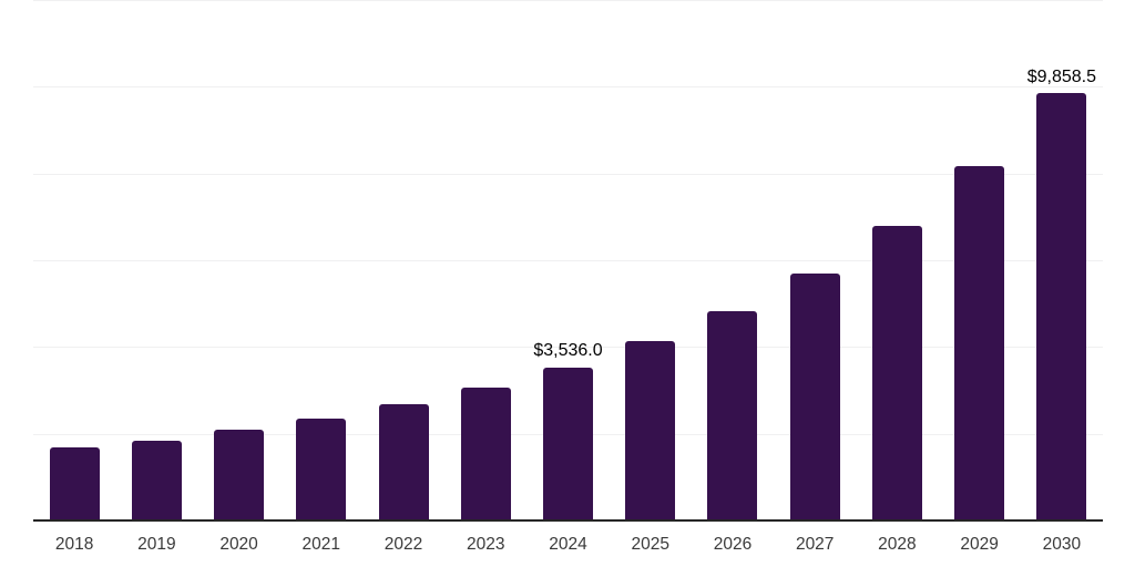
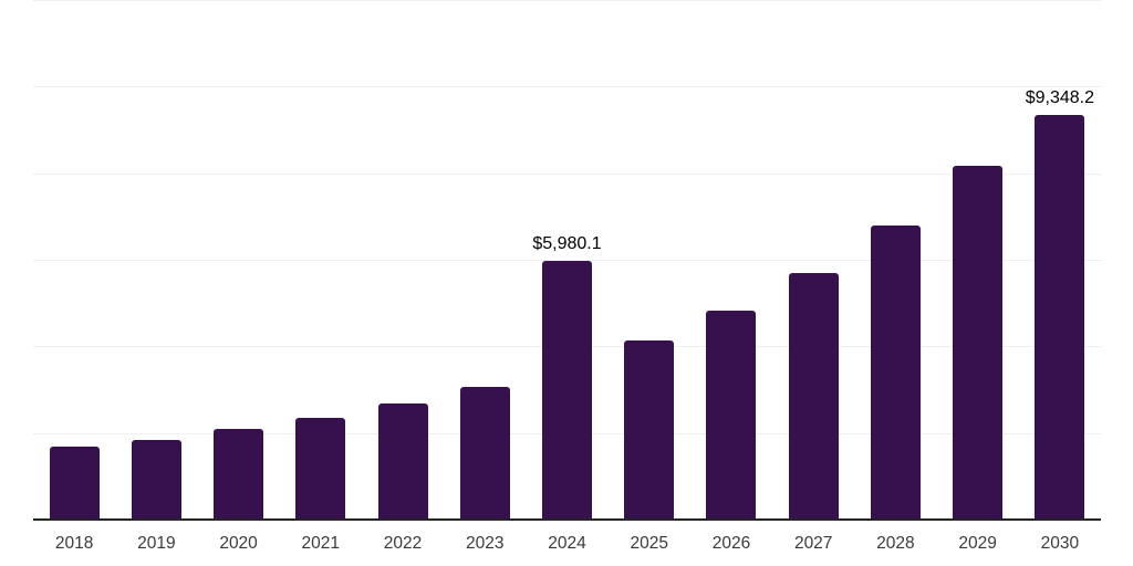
2024: $3,536.0 -> $5,980.1
2030: $9,858.5 -> $9,348.2
